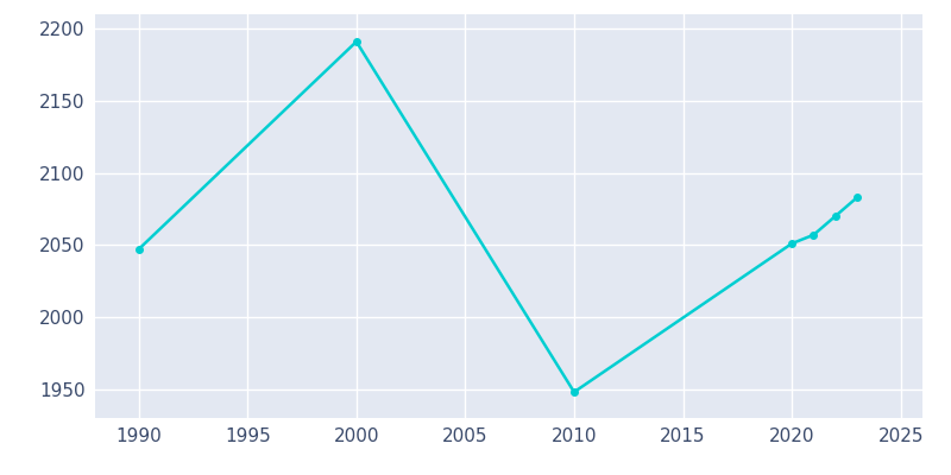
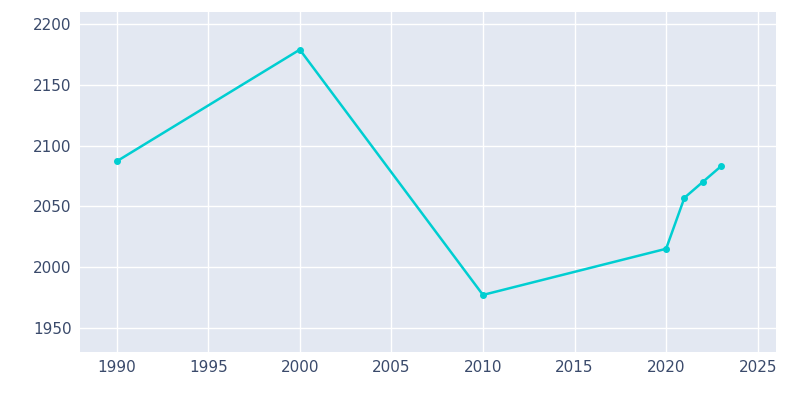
1990: 2047 -> 2087
2000: 2191 -> 2179
2010: 1948 -> 1977
2020: 2051 -> 2015
